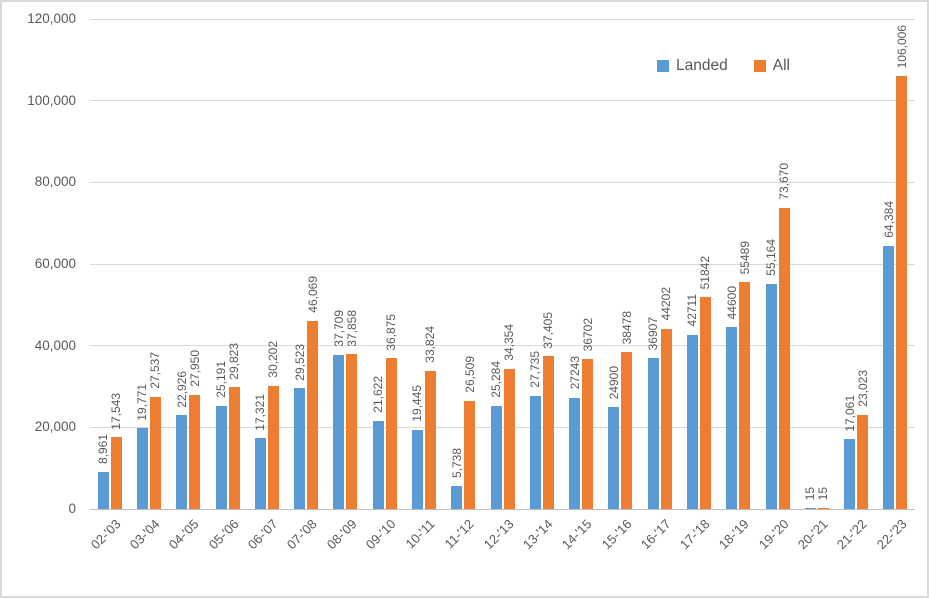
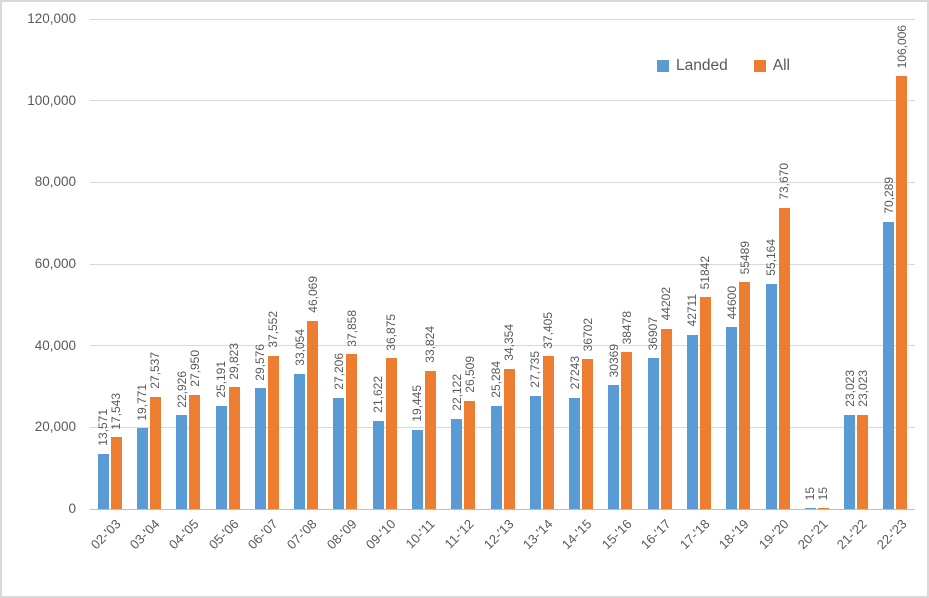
Landed/02-'03: 8,961 -> 13,571
Landed/06-'07: 17,321 -> 29,576
All/06-'07: 30,202 -> 37,552
Landed/07-'08: 29,523 -> 33,054
Landed/08-'09: 37,709 -> 27,206
Landed/11-'12: 5,738 -> 22,122
Landed/15-'16: 24900 -> 30369
Landed/21-'22: 17,061 -> 23,023
Landed/22-'23: 64,384 -> 70,289
